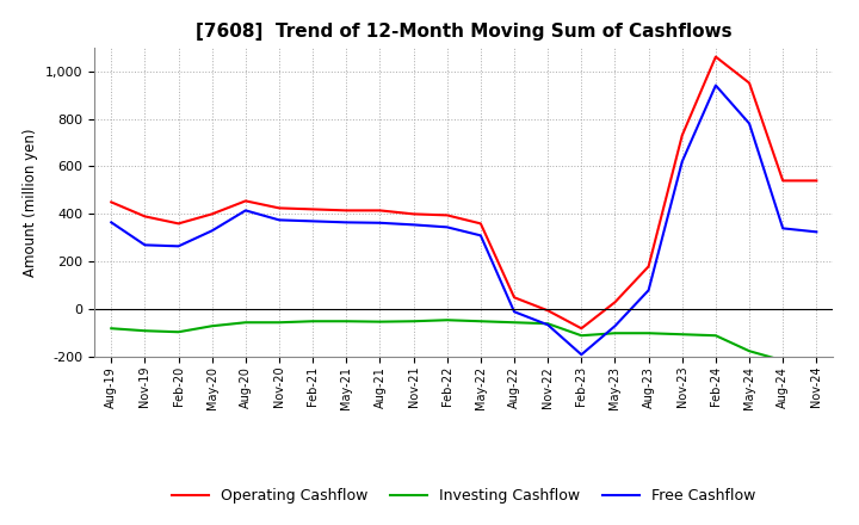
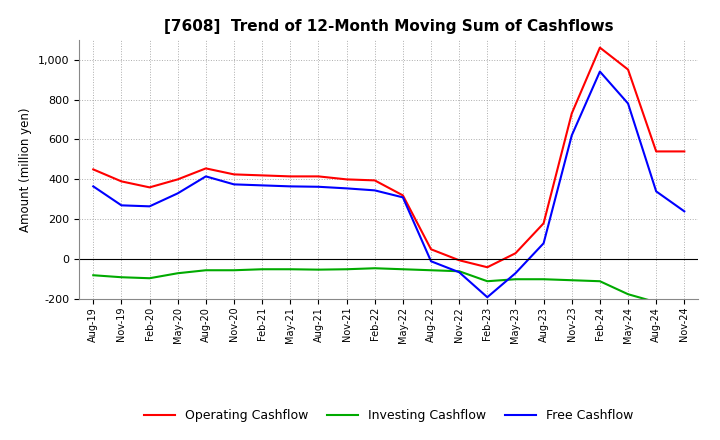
Operating Cashflow/May-22: 360 -> 320
Operating Cashflow/Feb-23: -80 -> -40
Free Cashflow/Nov-24: 320 -> 240
